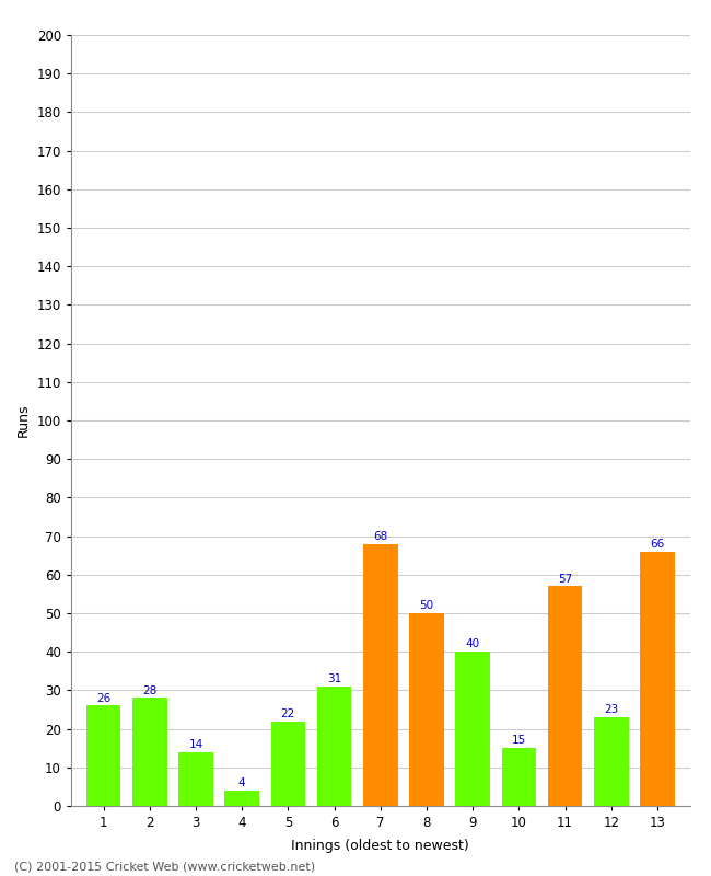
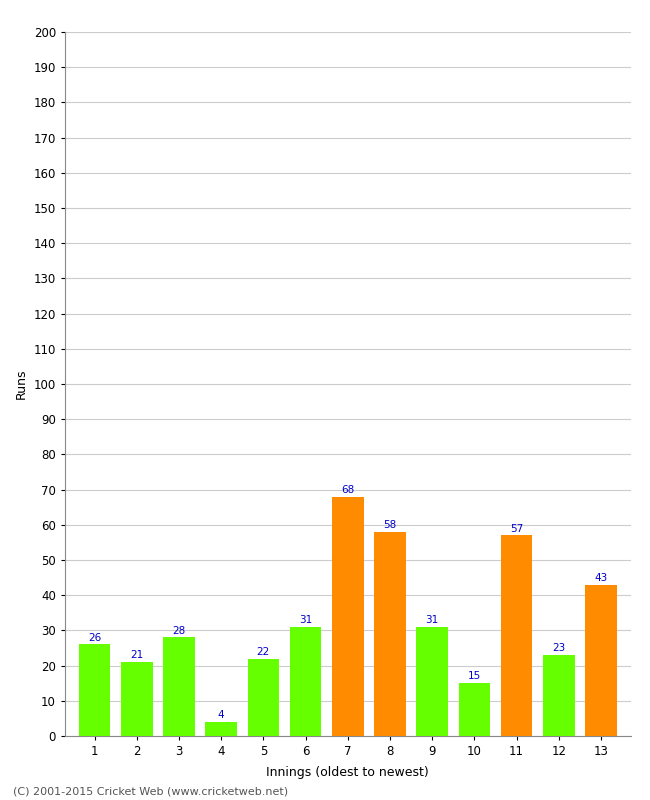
2: 28 -> 21
3: 14 -> 28
8: 50 -> 58
9: 40 -> 31
13: 66 -> 43
